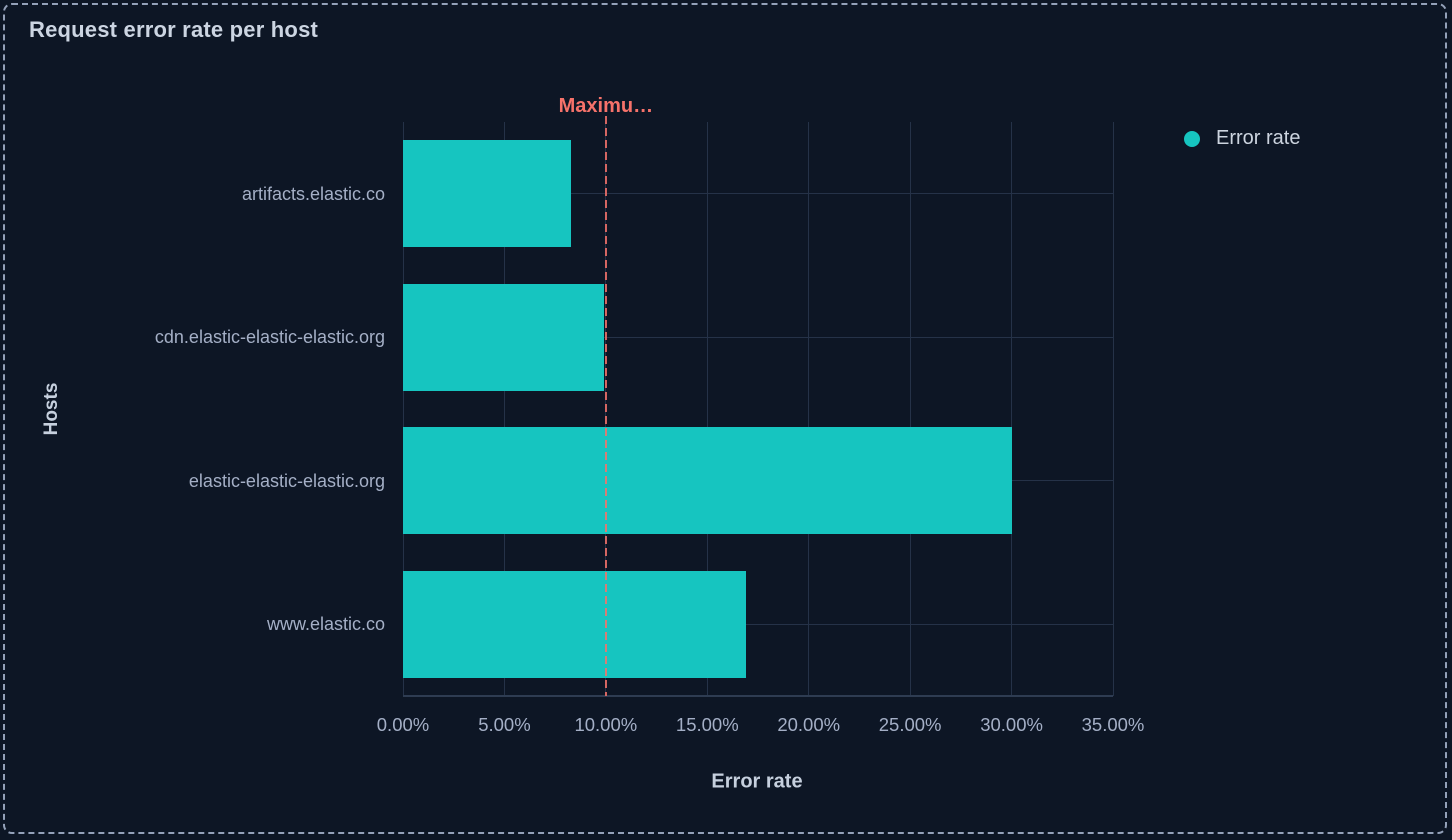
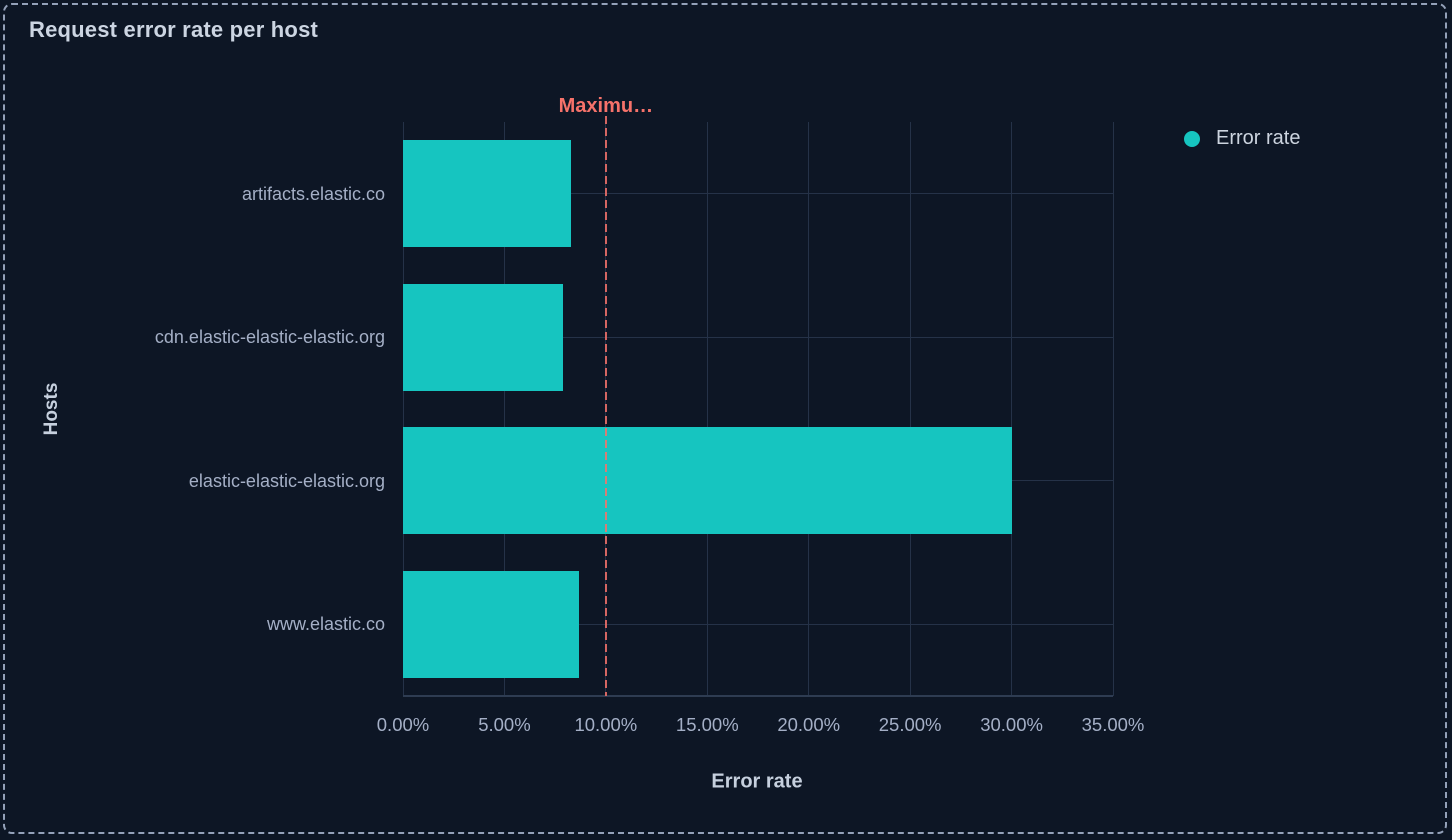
cdn.elastic-elastic-elastic.org: 9.9% -> 7.9%
www.elastic.co: 16.9% -> 8.7%
